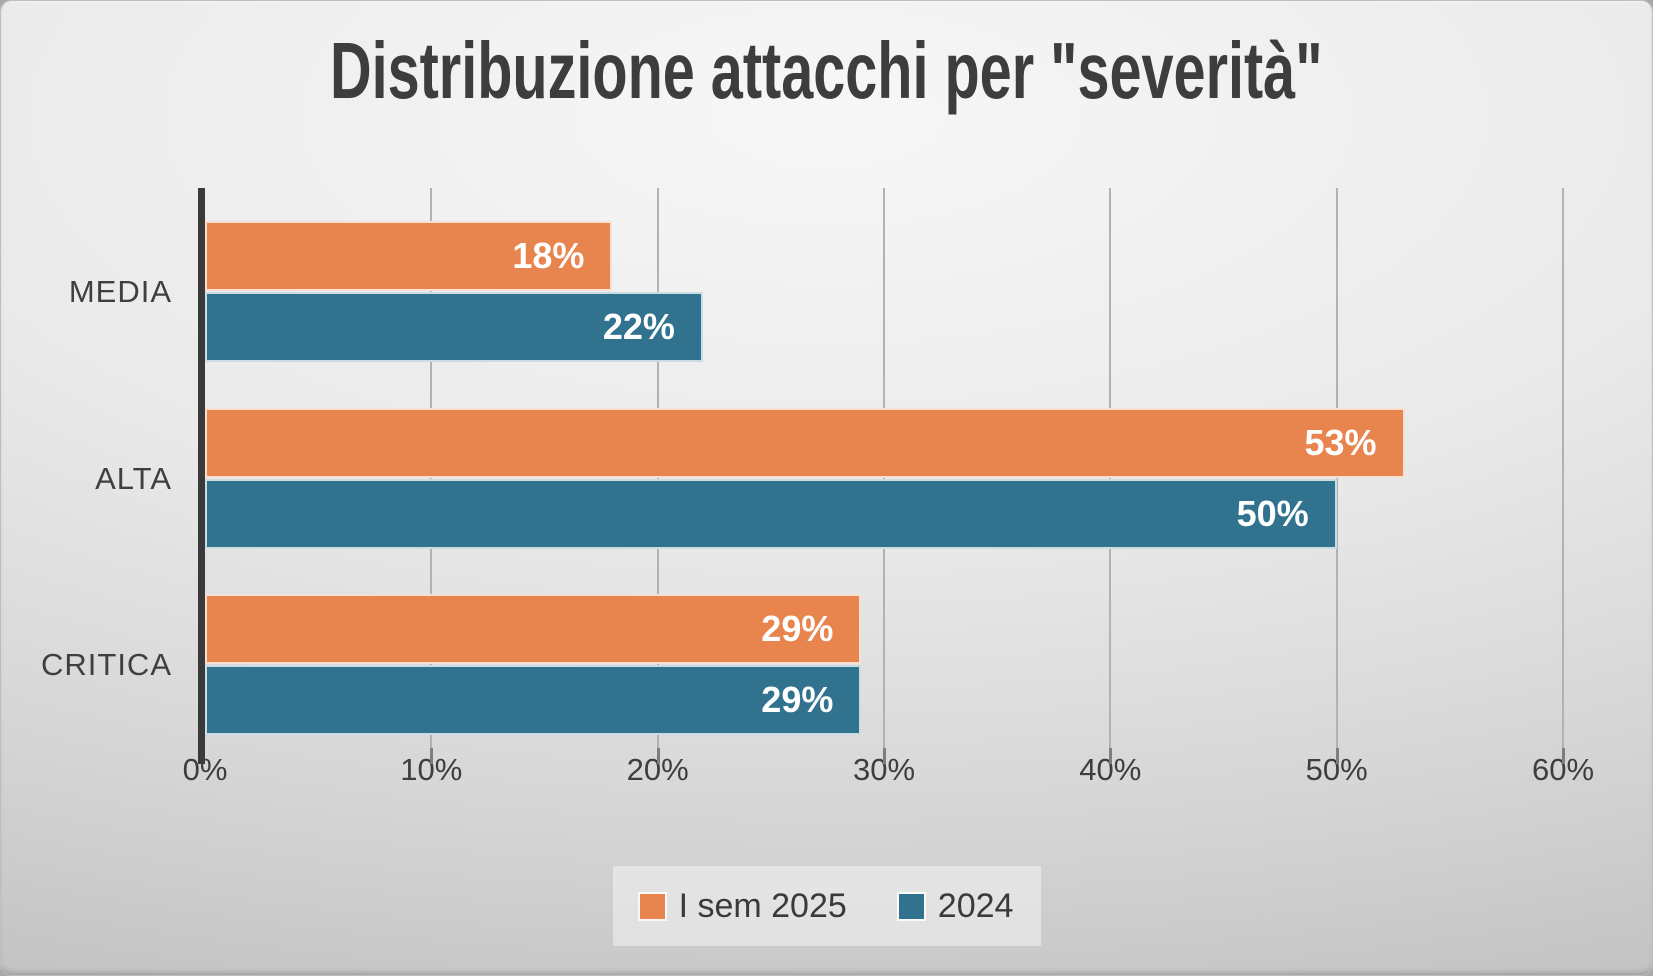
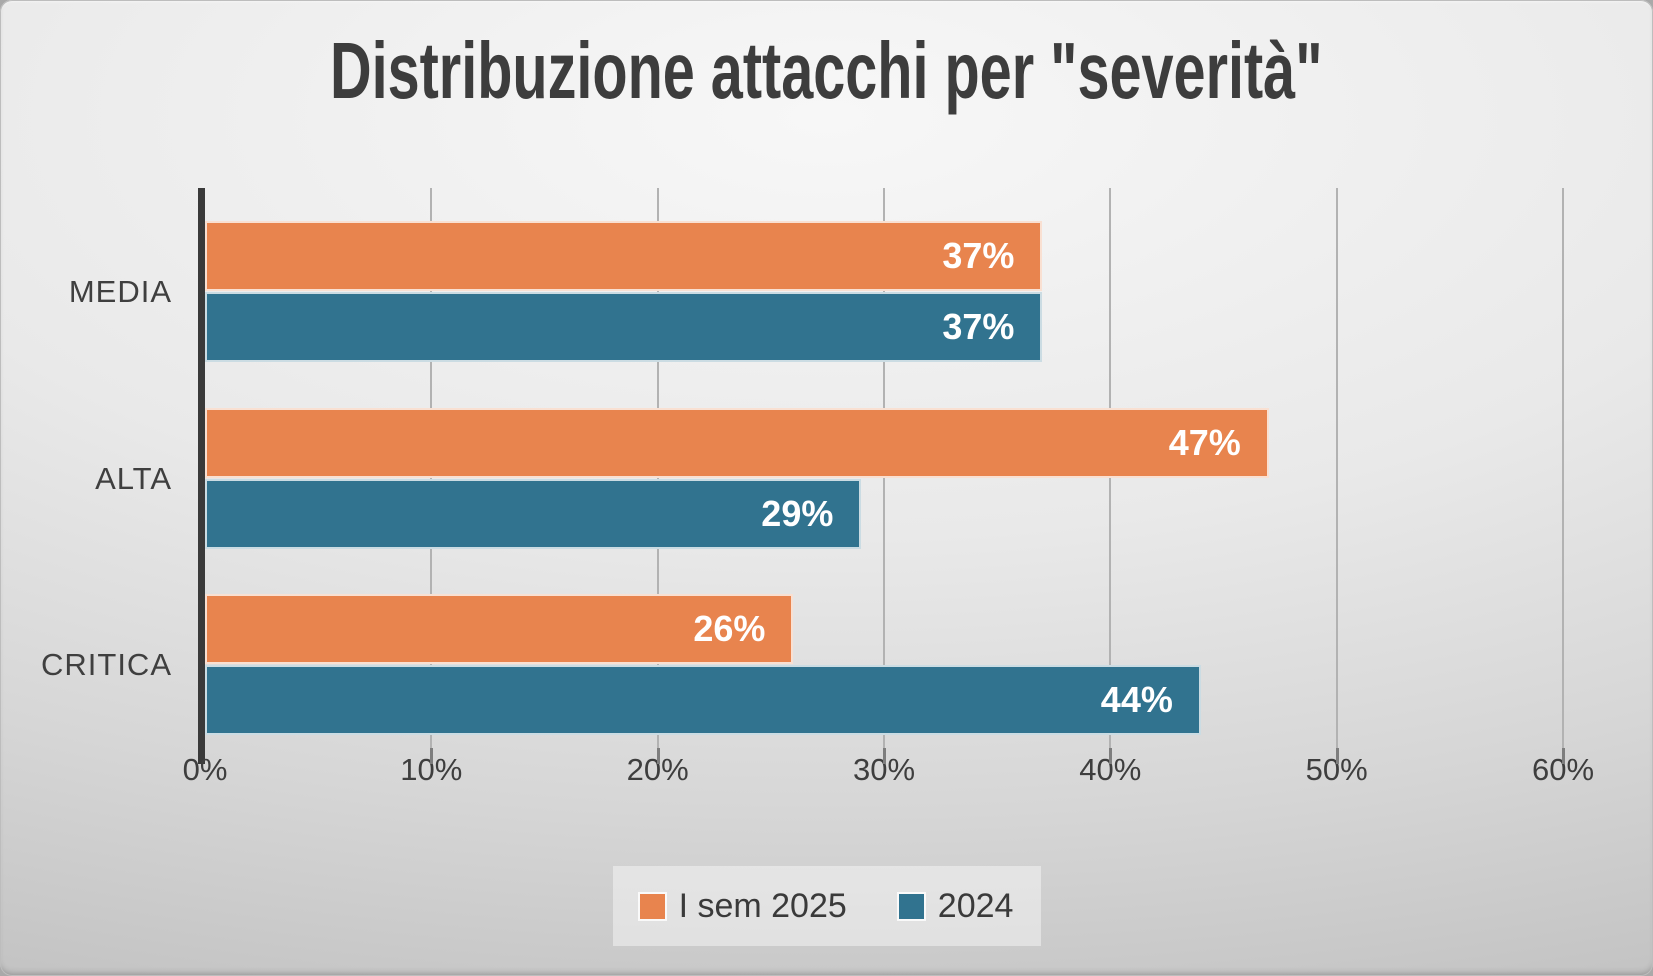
I sem 2025/MEDIA: 18% -> 37%
2024/MEDIA: 22% -> 37%
I sem 2025/ALTA: 53% -> 47%
2024/ALTA: 50% -> 29%
I sem 2025/CRITICA: 29% -> 26%
2024/CRITICA: 29% -> 44%
